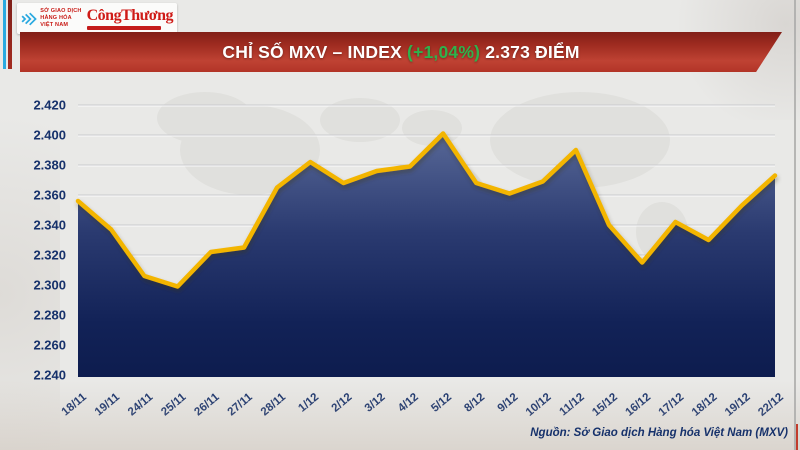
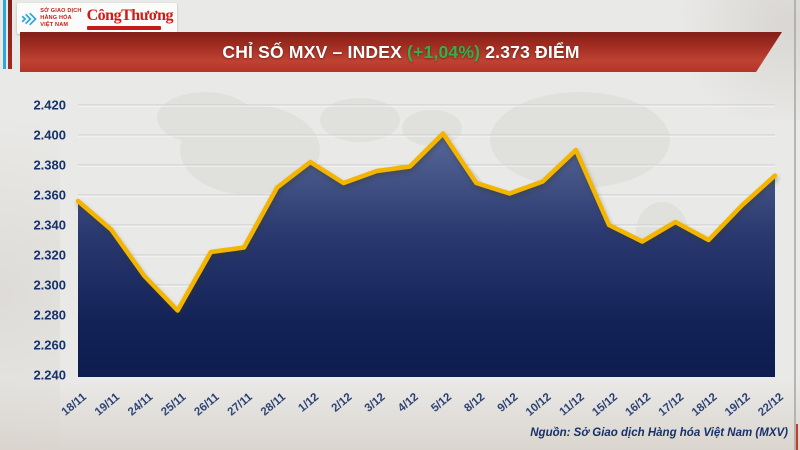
25/11: 2.299 -> 2.283
16/12: 2.315 -> 2.329
